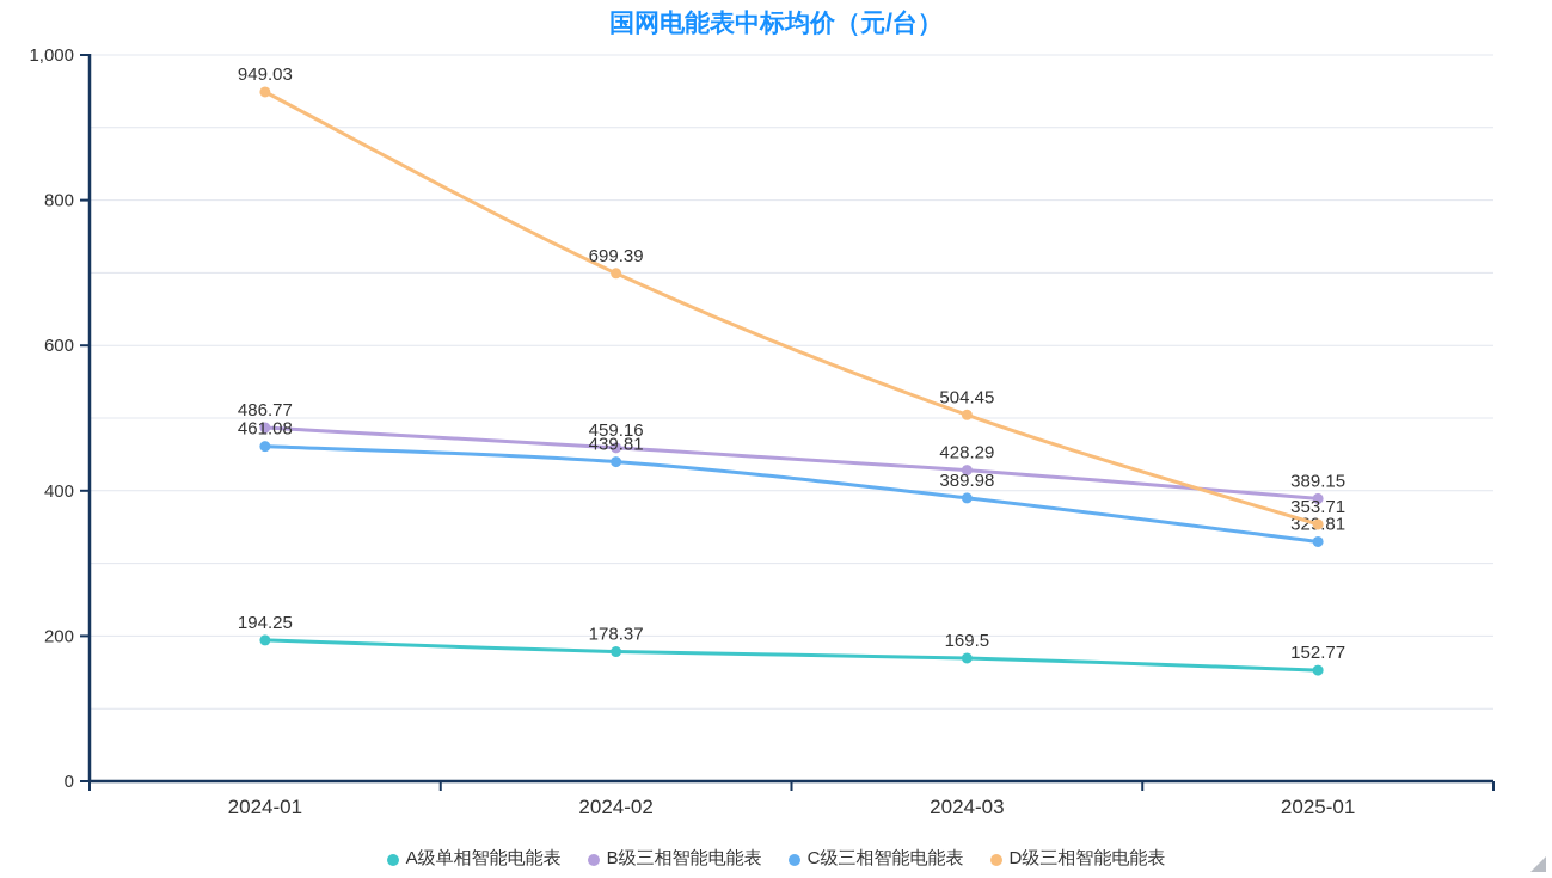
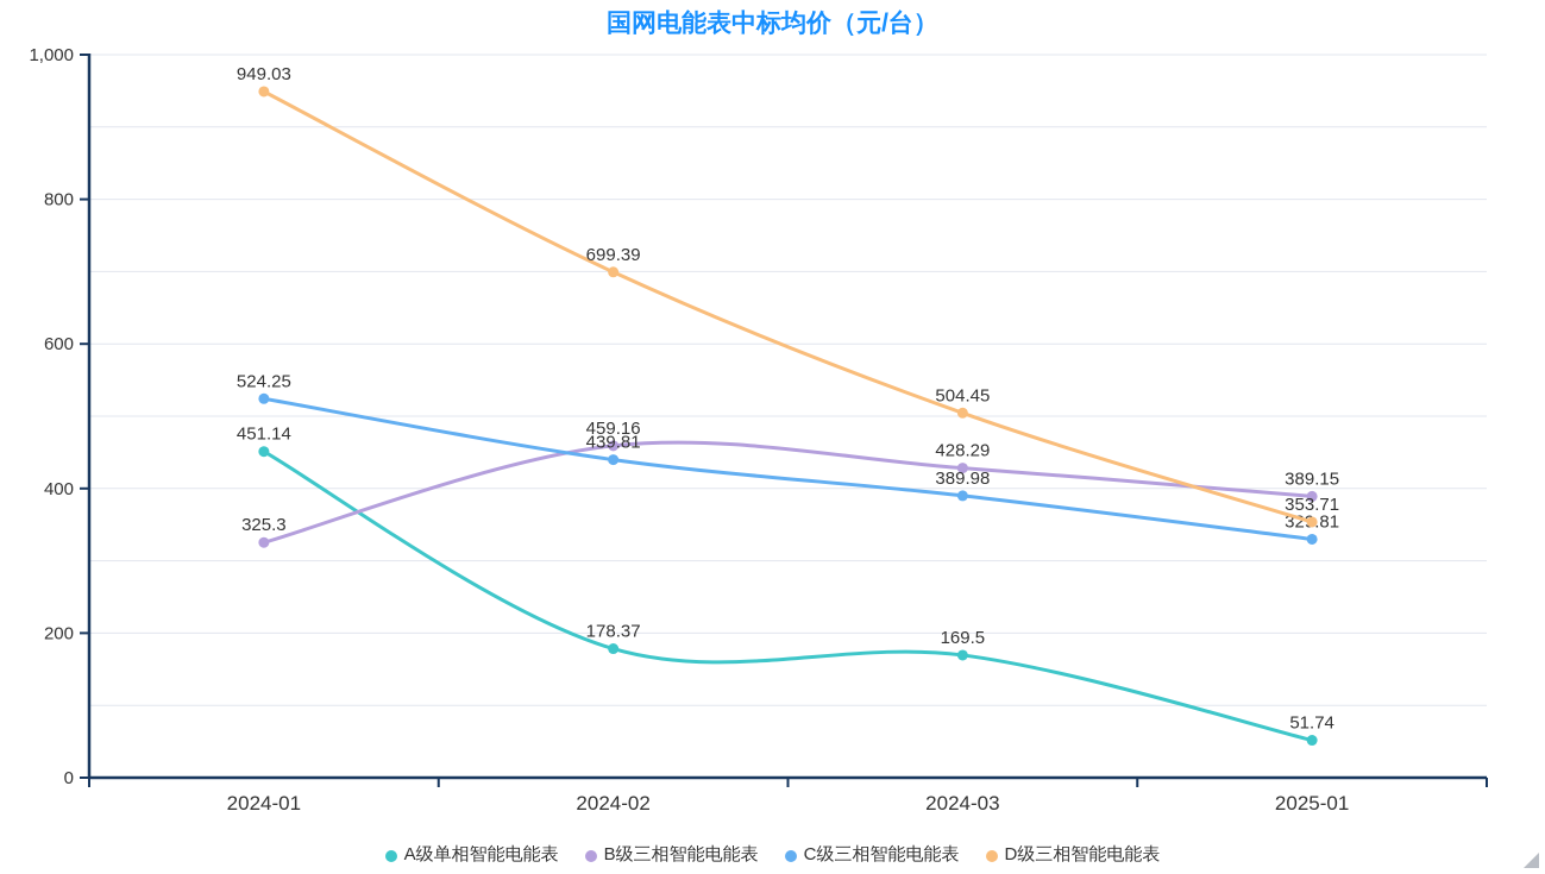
A级单相智能电能表/2024-01: 194.25 -> 451.14
B级三相智能电能表/2024-01: 486.77 -> 325.3
C级三相智能电能表/2024-01: 461.08 -> 524.25
A级单相智能电能表/2025-01: 152.77 -> 51.74
